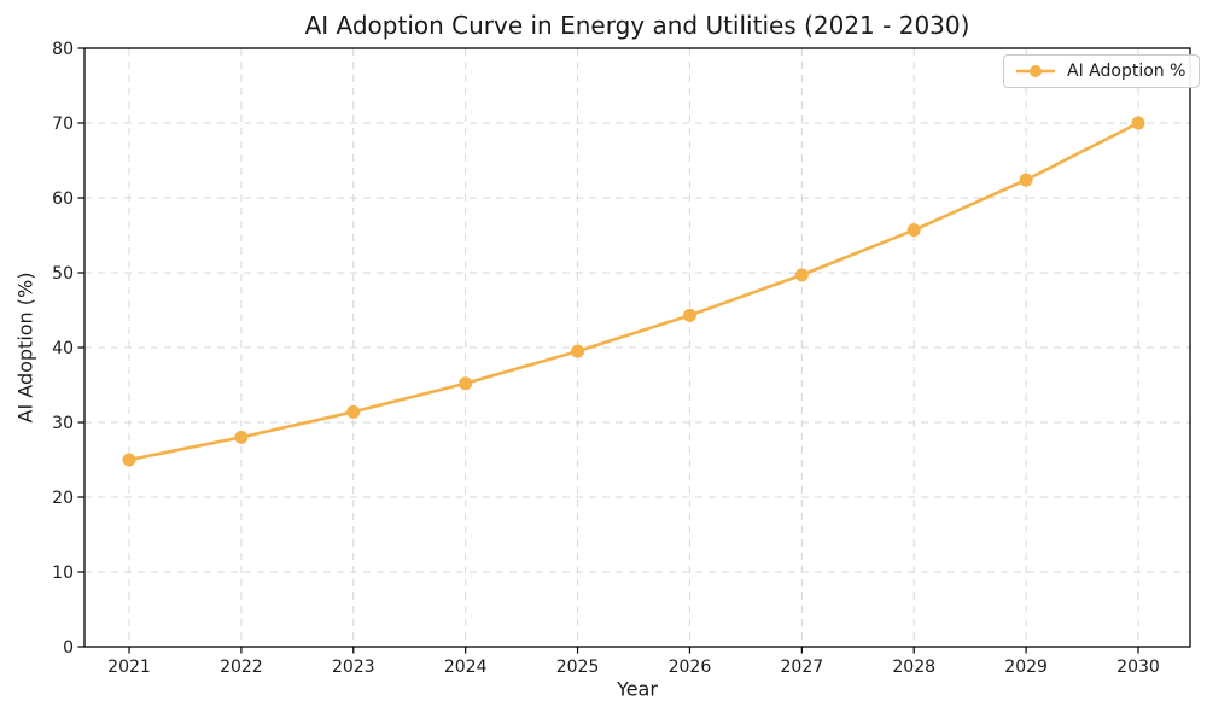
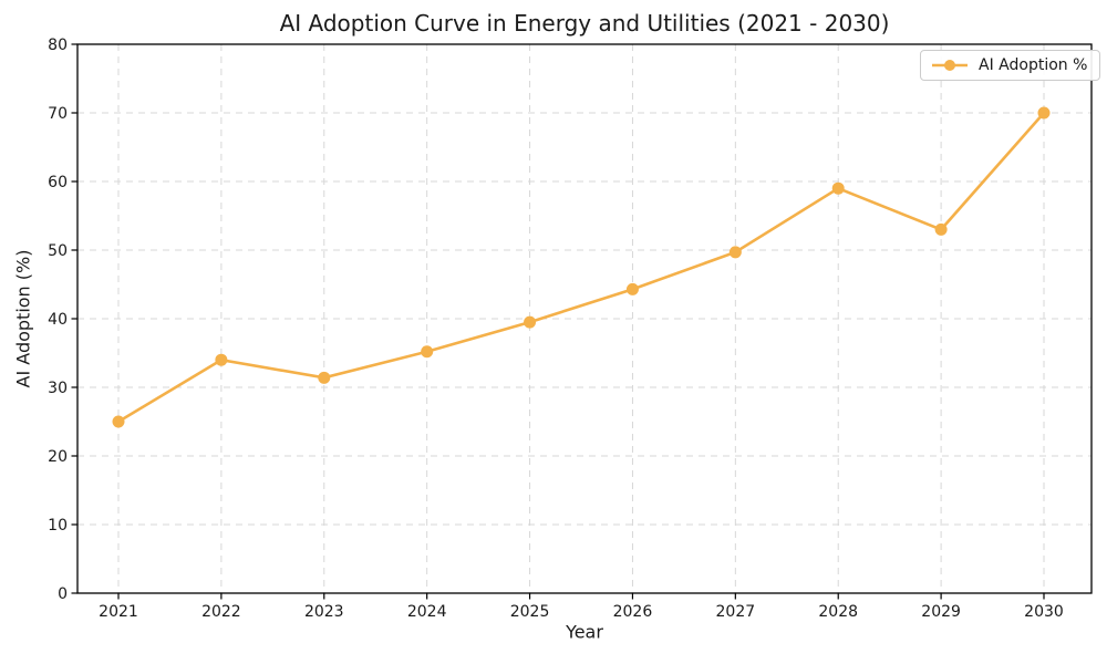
2022: 28 -> 34
2028: 56 -> 59
2029: 62 -> 53
